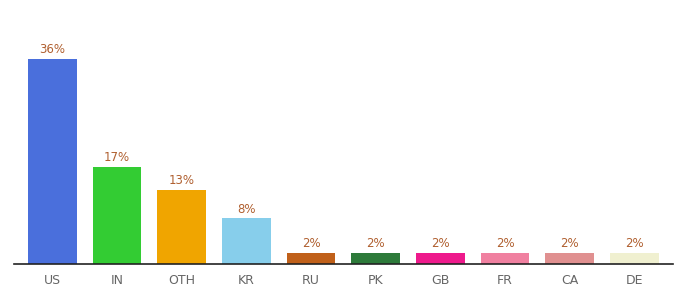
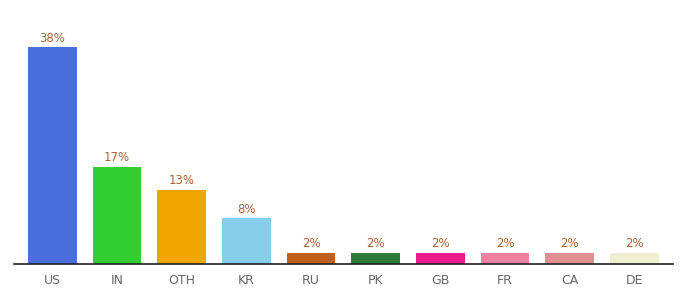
US: 36% -> 38%
